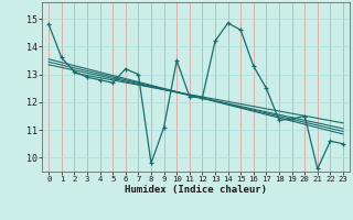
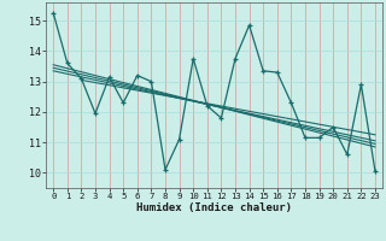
0: 14.80 -> 15.25
3: 12.90 -> 11.95
4: 12.80 -> 13.15
5: 12.70 -> 12.30
8: 9.80 -> 10.10
10: 13.50 -> 13.75
12: 12.15 -> 11.80
13: 14.20 -> 13.75
15: 14.60 -> 13.35
17: 12.50 -> 12.30
18: 11.35 -> 11.15
19: 11.40 -> 11.15
21: 9.60 -> 10.60
22: 10.60 -> 12.90
23: 10.50 -> 10.05
